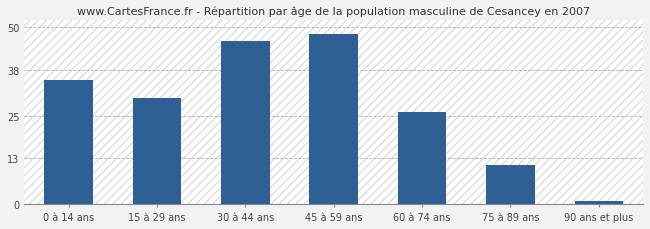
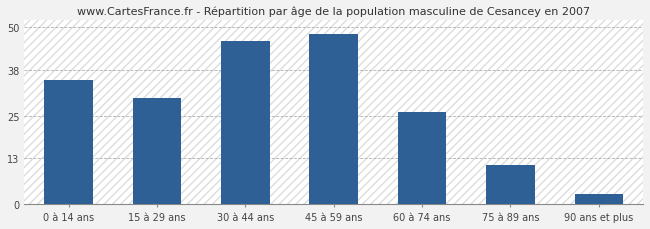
90 ans et plus: 1 -> 3
